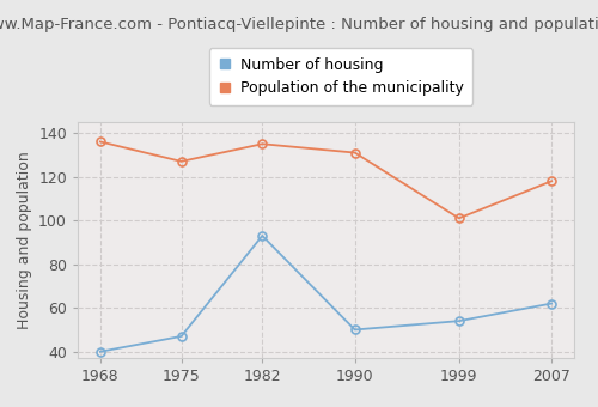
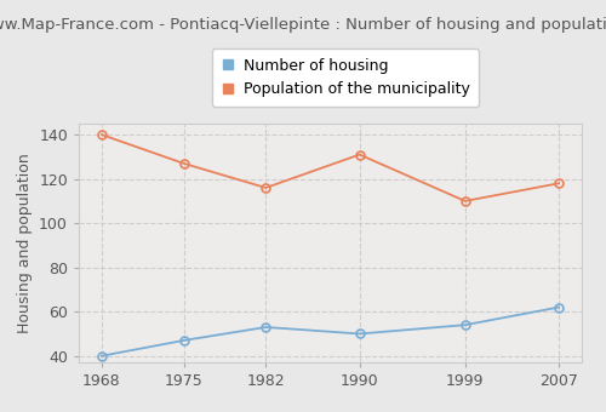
Population of the municipality/1968: 136 -> 140
Number of housing/1982: 93 -> 53
Population of the municipality/1982: 135 -> 116
Population of the municipality/1999: 101 -> 110
